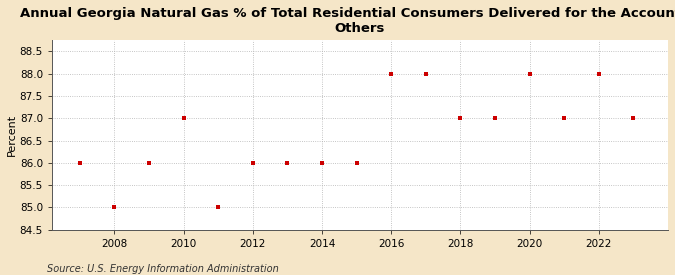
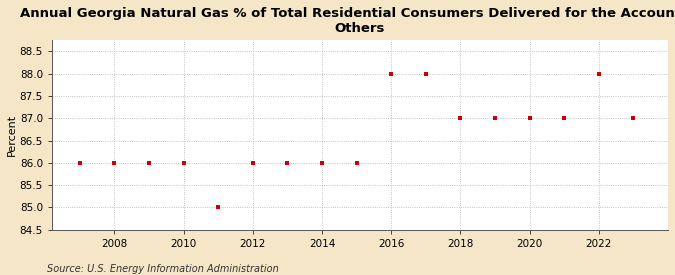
2008: 85 -> 86
2010: 87 -> 86
2020: 88 -> 87
